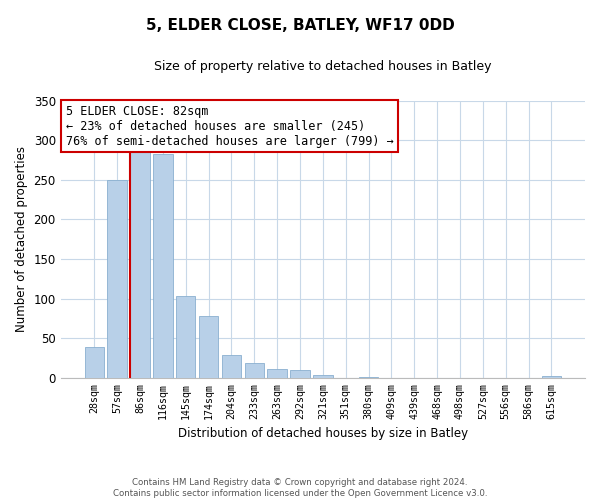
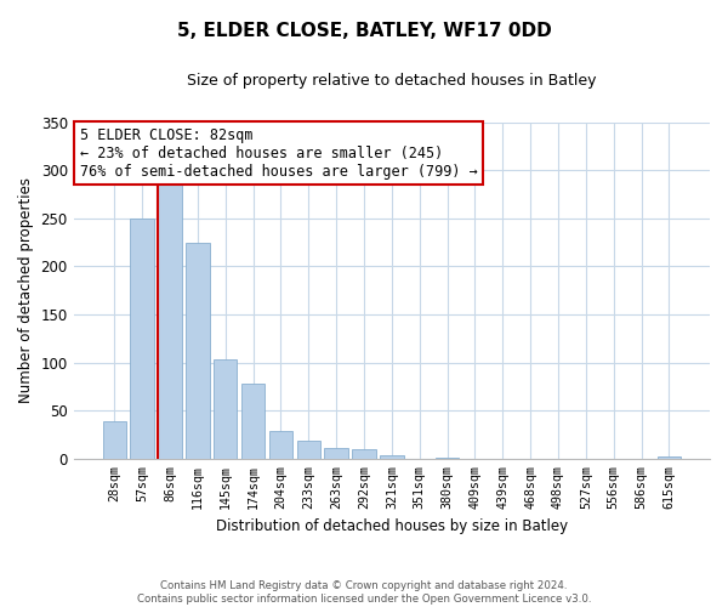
116sqm: 282 -> 225
